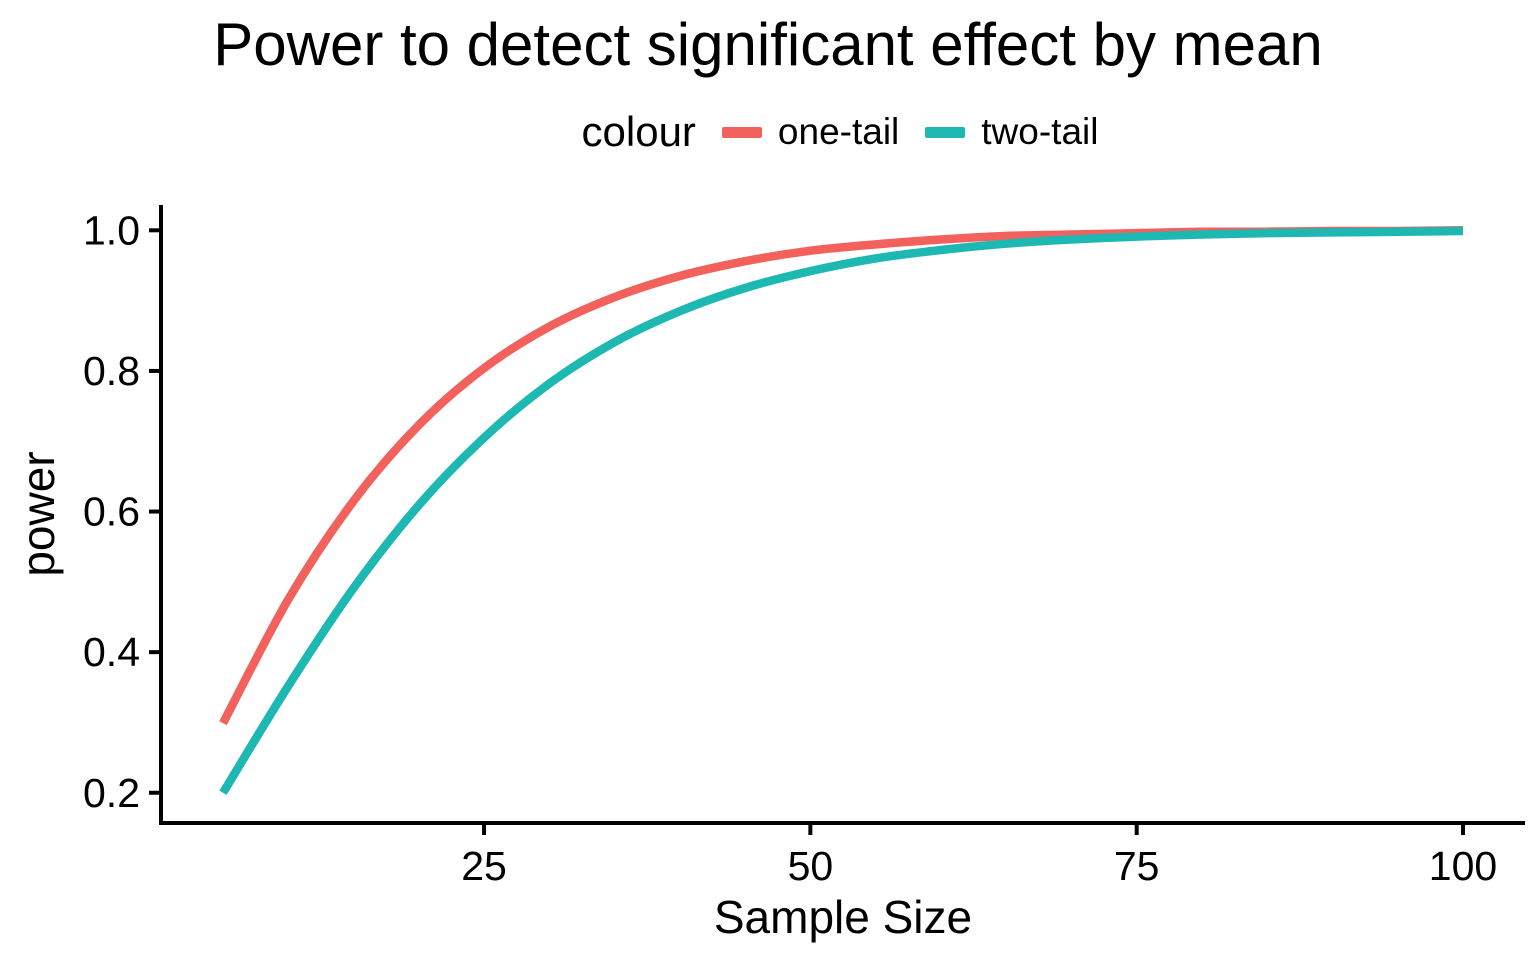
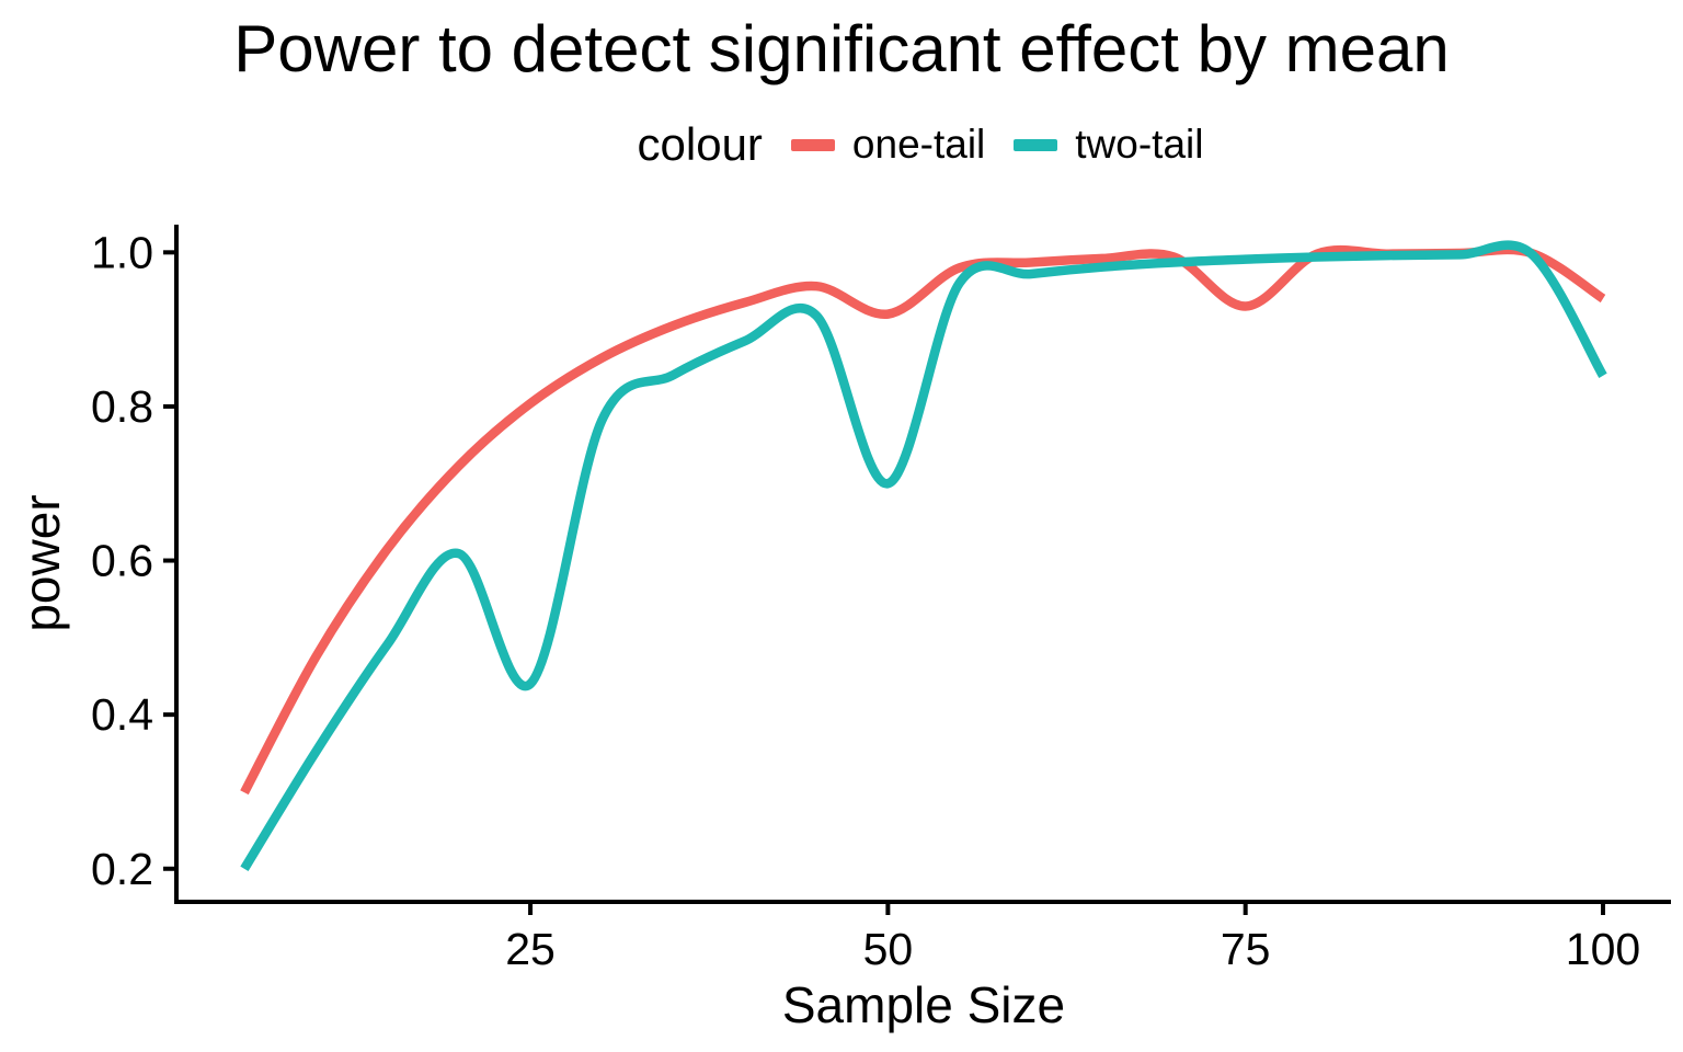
two-tail/25: 0.70 -> 0.44
one-tail/50: 0.97 -> 0.92
two-tail/50: 0.94 -> 0.70
one-tail/75: 1.00 -> 0.93
one-tail/100: 1.00 -> 0.94
two-tail/100: 1.00 -> 0.84
